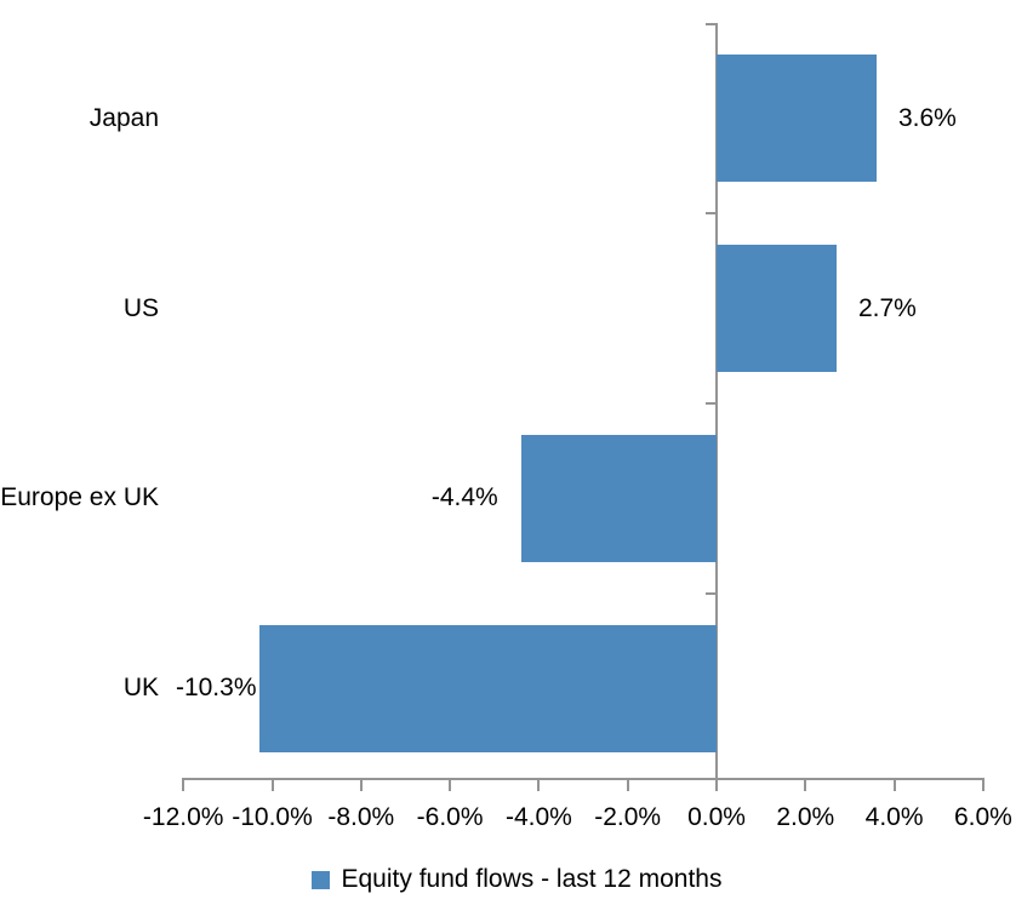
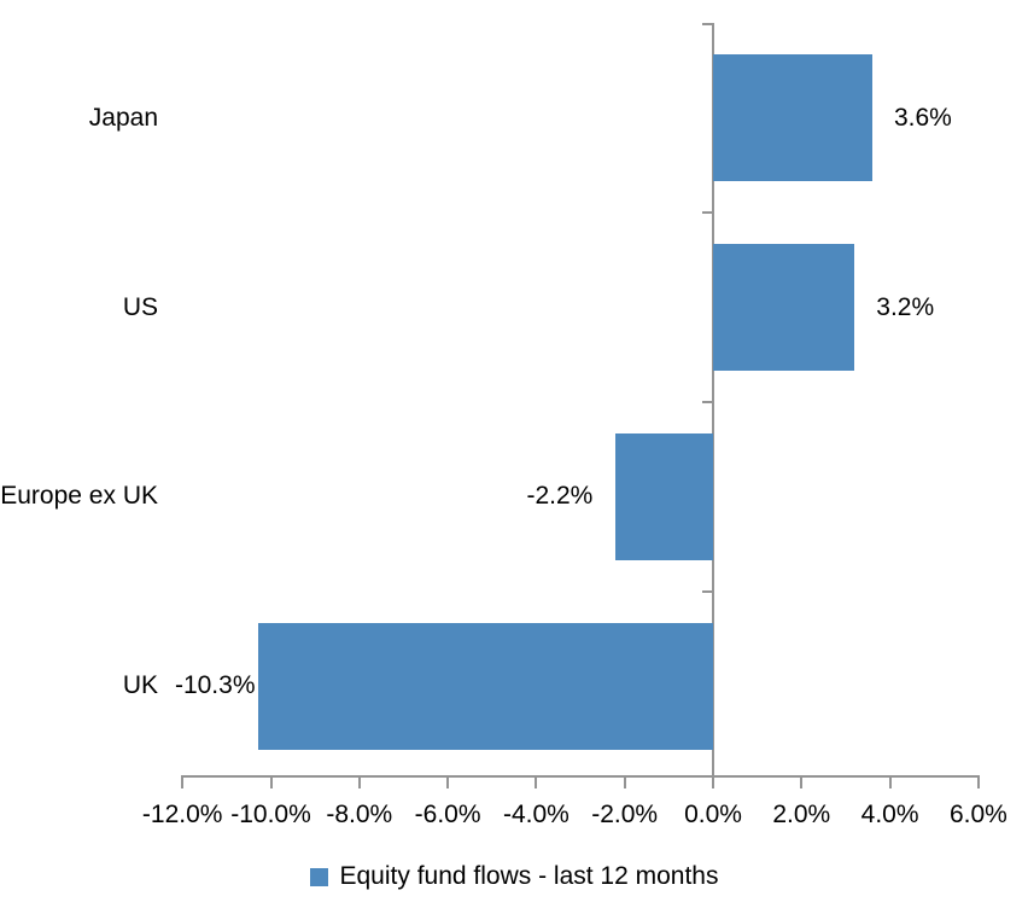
US: 2.7% -> 3.2%
Europe ex UK: -4.4% -> -2.2%
